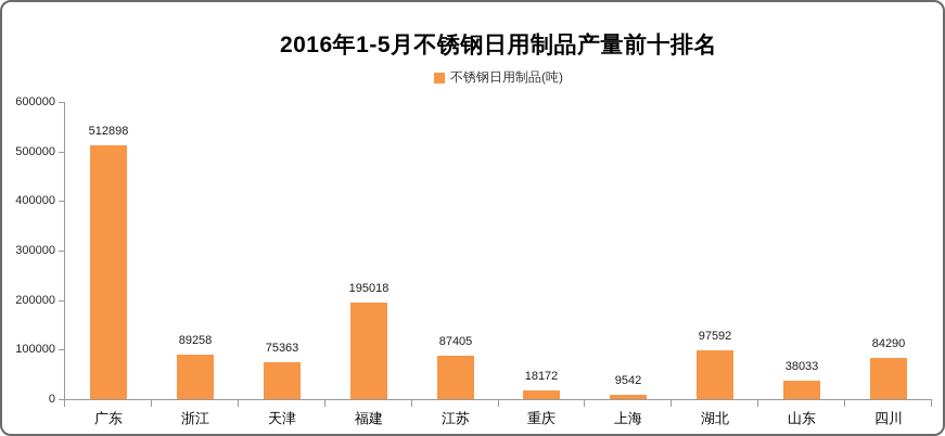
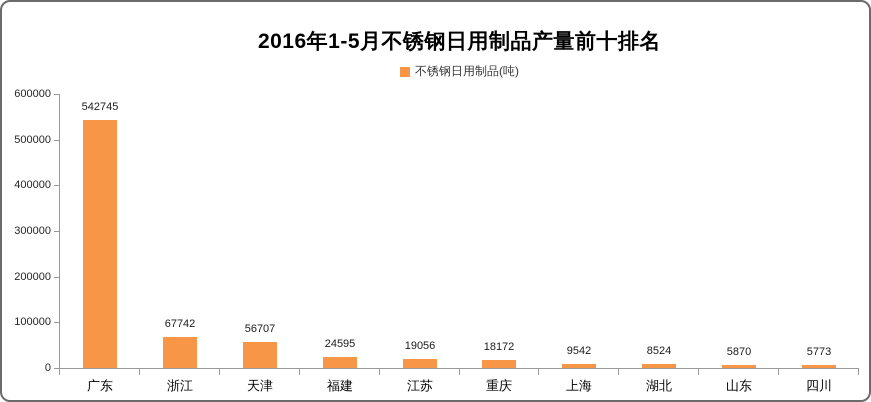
广东: 512898 -> 542745
浙江: 89258 -> 67742
天津: 75363 -> 56707
福建: 195018 -> 24595
江苏: 87405 -> 19056
湖北: 97592 -> 8524
山东: 38033 -> 5870
四川: 84290 -> 5773
